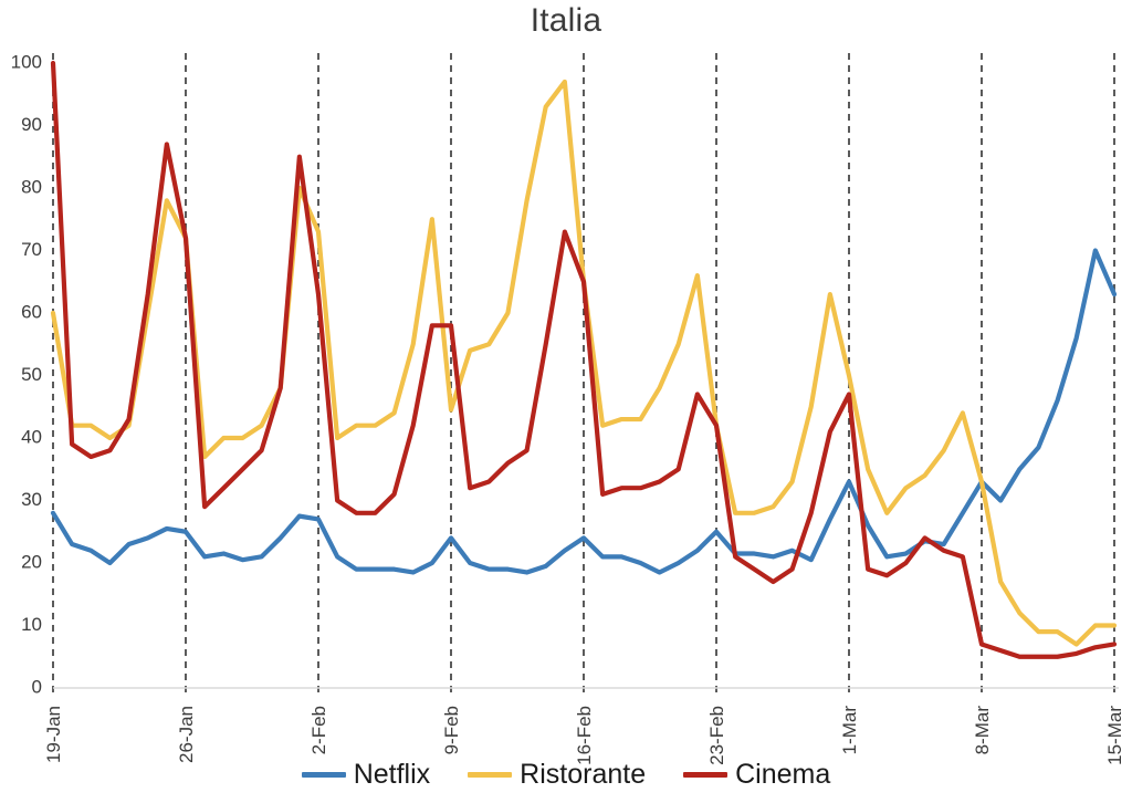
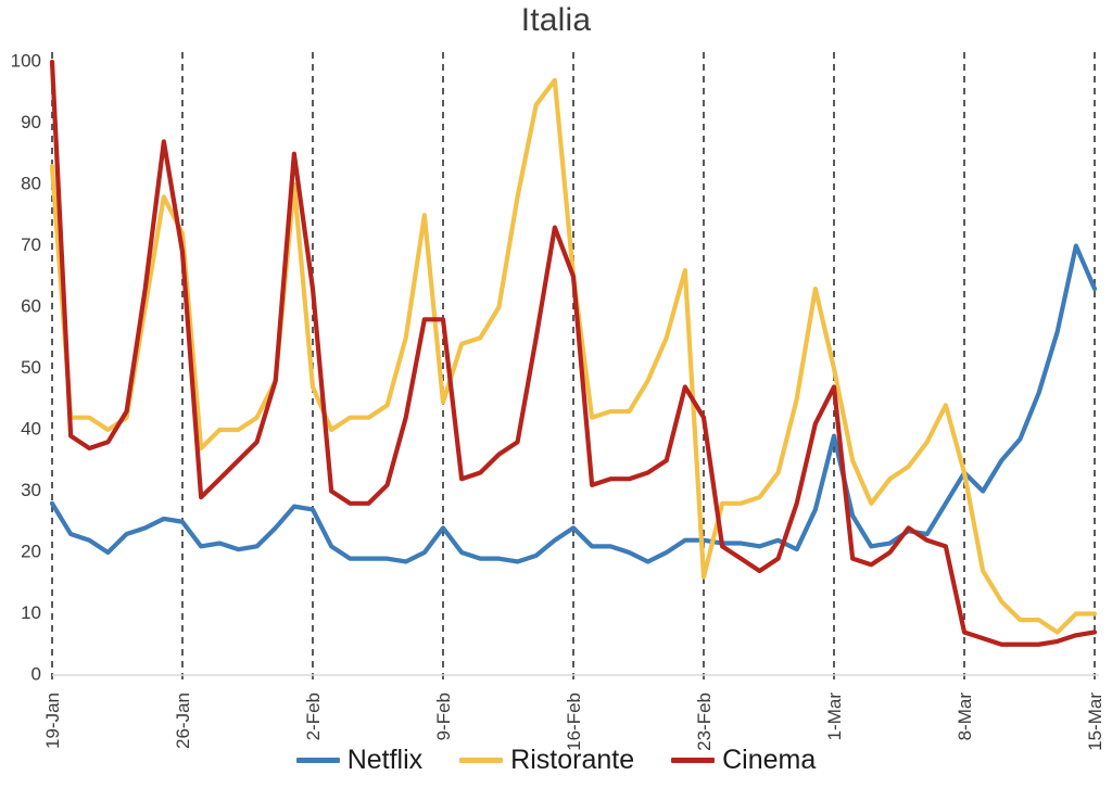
Ristorante/19-Jan: 60 -> 83
Cinema/26-Jan: 72 -> 69
Ristorante/2-Feb: 73 -> 47
Netflix/23-Feb: 25 -> 22
Ristorante/23-Feb: 42 -> 16
Netflix/1-Mar: 33 -> 39
